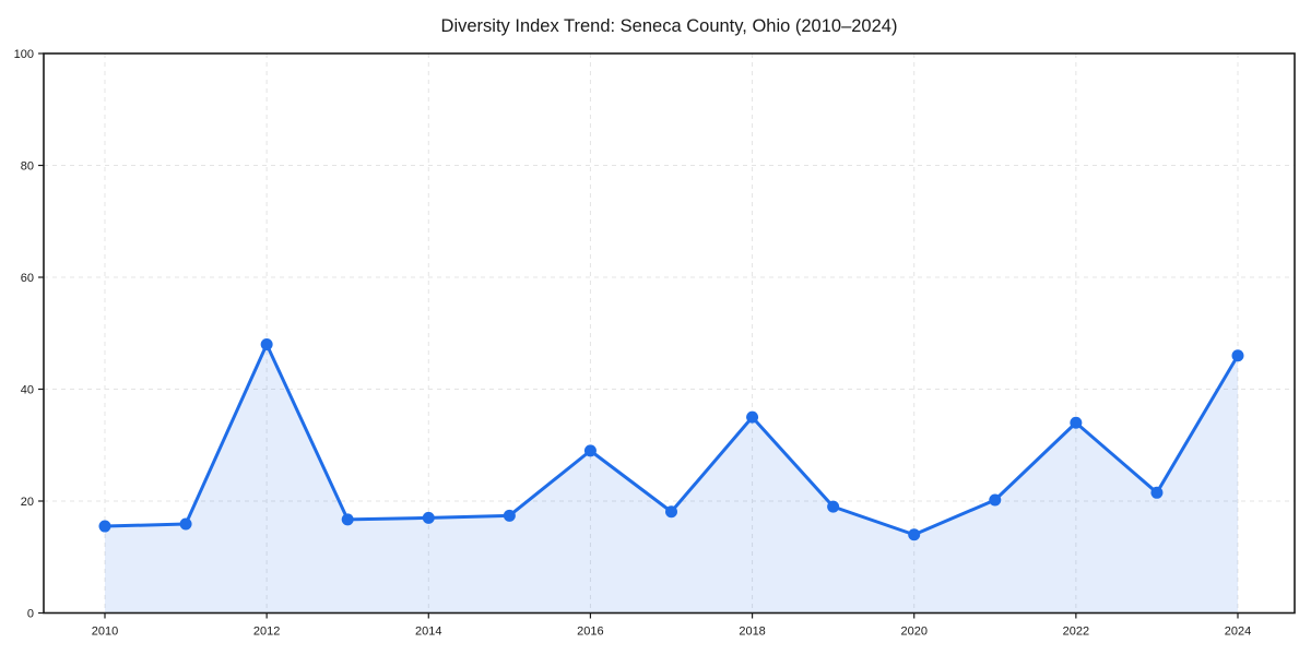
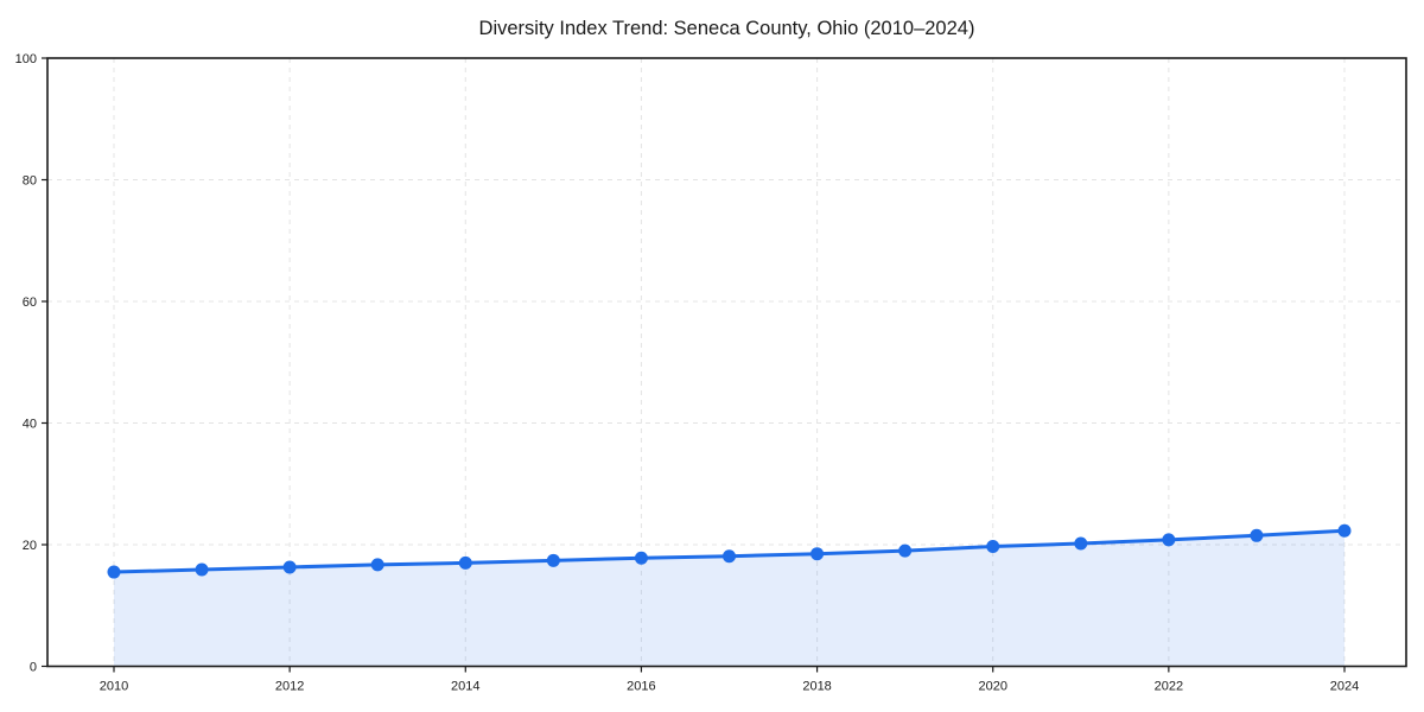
2012: 48 -> 16
2016: 29 -> 18
2018: 35 -> 18
2020: 14 -> 20
2022: 34 -> 21
2024: 46 -> 22
